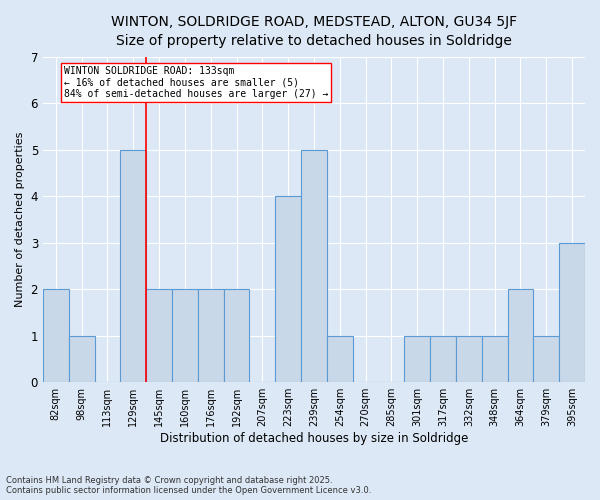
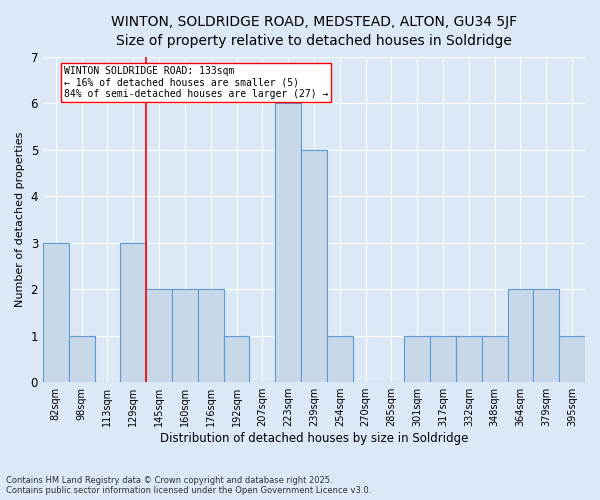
82sqm: 2 -> 3
129sqm: 5 -> 3
192sqm: 2 -> 1
223sqm: 4 -> 6
379sqm: 1 -> 2
395sqm: 3 -> 1
